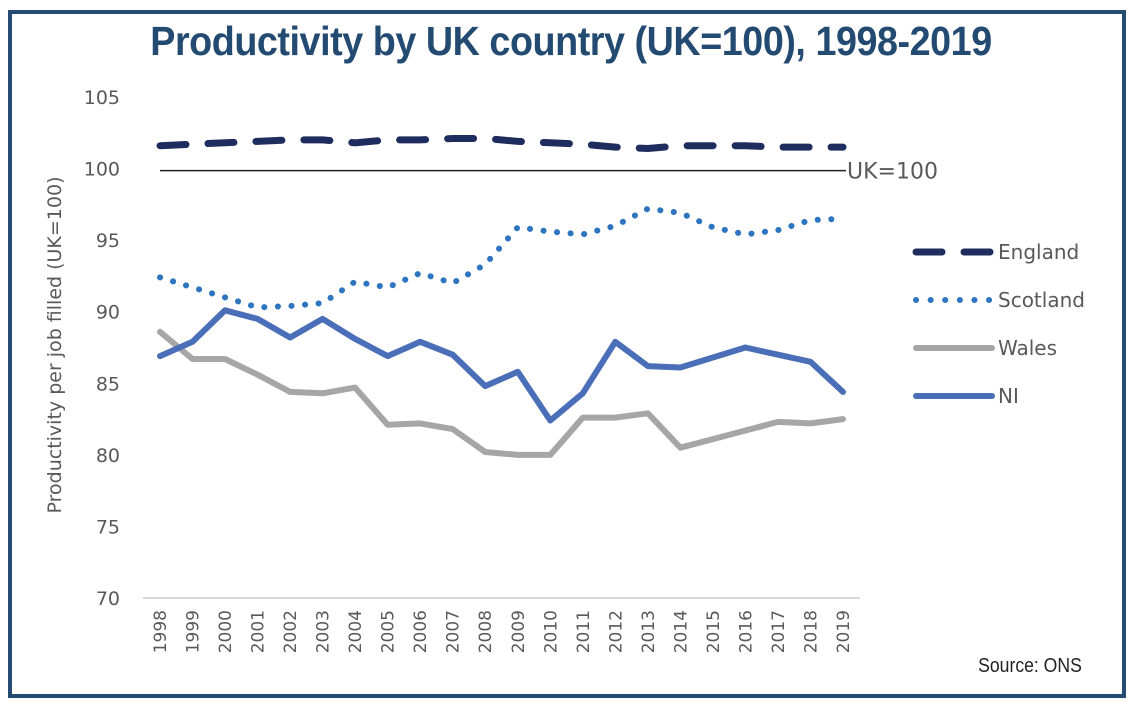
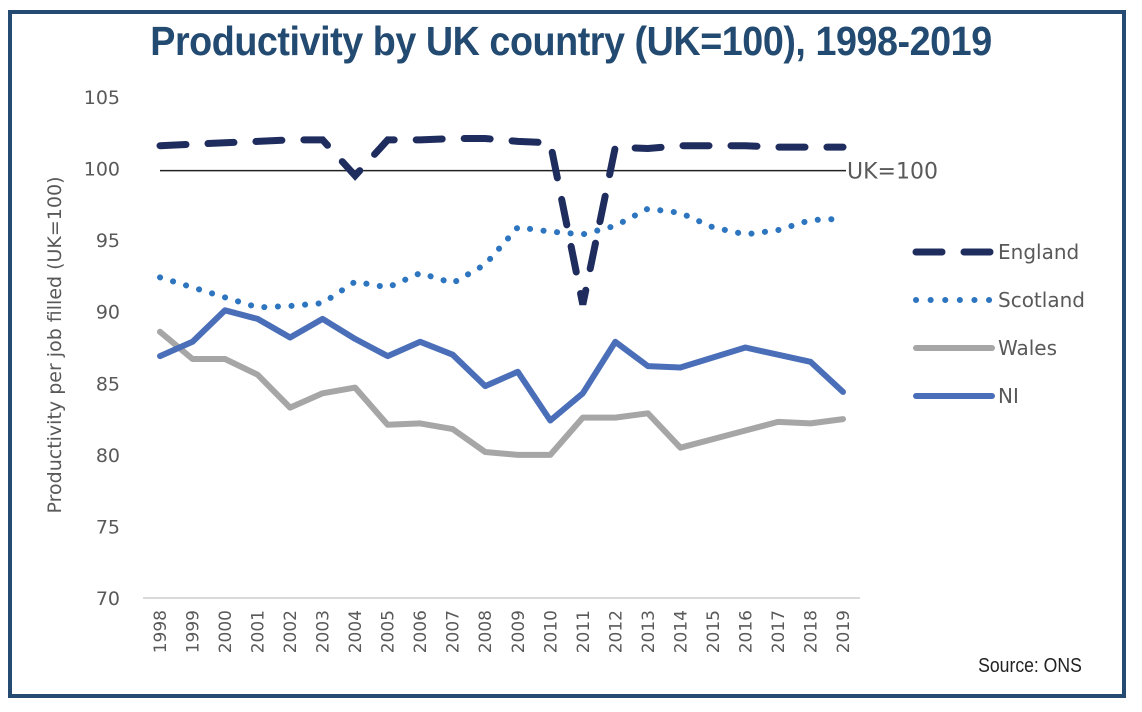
Wales/2002: 84.4 -> 83.3
England/2004: 101.8 -> 99.5
England/2011: 101.7 -> 90.5
